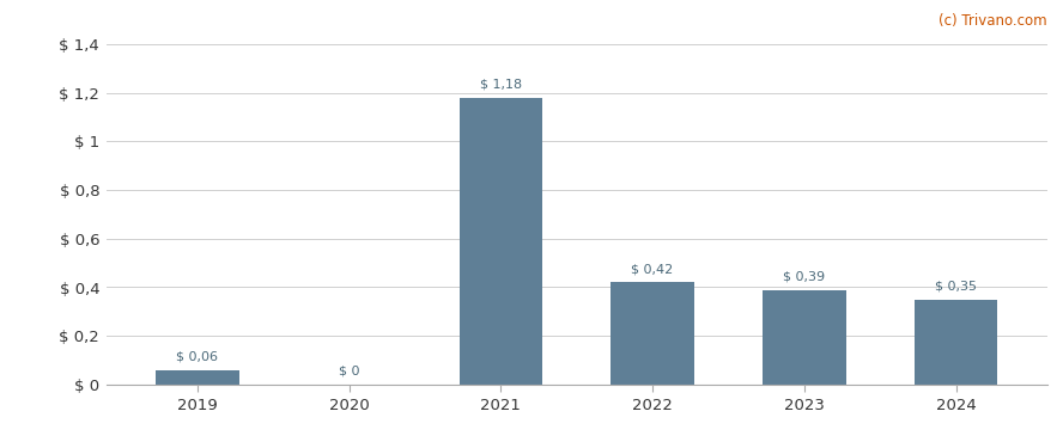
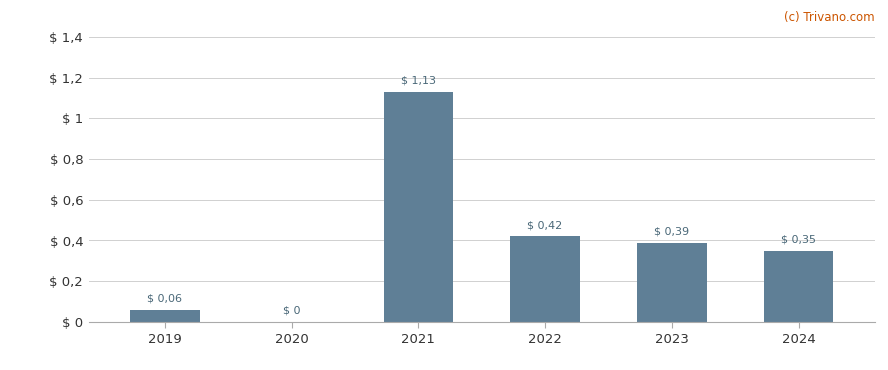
2021: 1,18 -> 1,13
